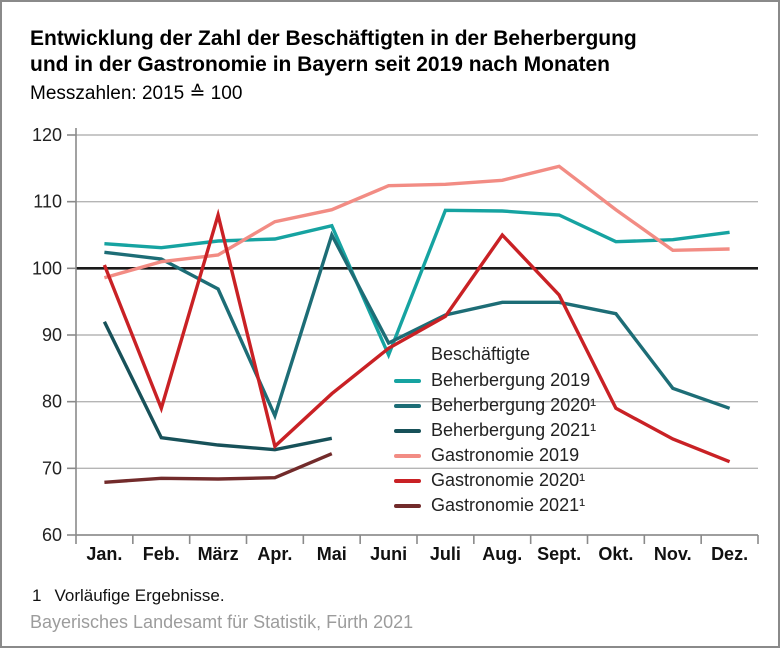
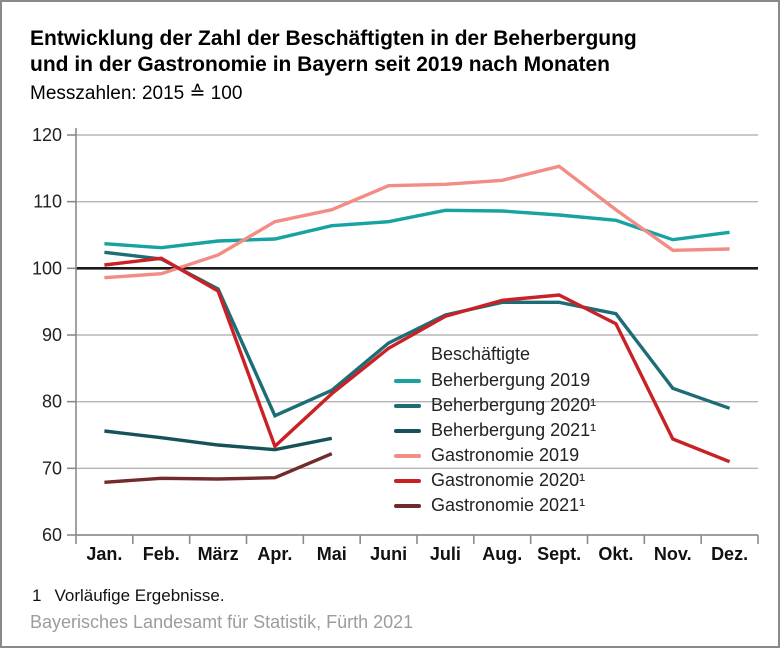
Beherbergung 2021¹/Jan.: 92 -> 76
Gastronomie 2019/Feb.: 101 -> 99
Gastronomie 2020¹/Feb.: 79 -> 102
Gastronomie 2020¹/März: 108 -> 97
Beherbergung 2020¹/Mai: 105 -> 82
Beherbergung 2019/Juni: 87 -> 107
Gastronomie 2020¹/Aug.: 105 -> 95
Beherbergung 2019/Okt.: 104 -> 107
Gastronomie 2020¹/Okt.: 79 -> 92
